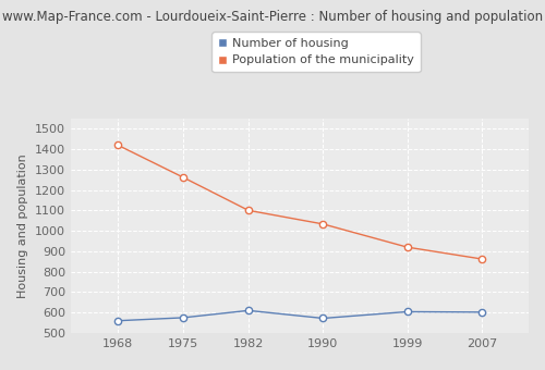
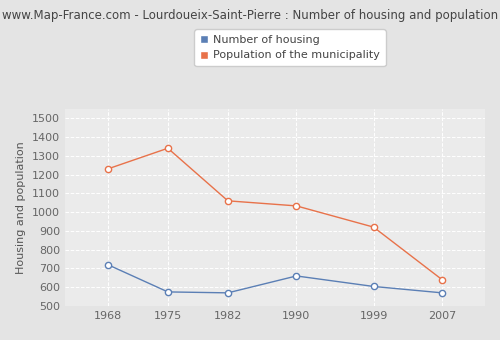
Number of housing/1968: 560 -> 720
Population of the municipality/1968: 1420 -> 1230
Population of the municipality/1975: 1260 -> 1340
Number of housing/1982: 610 -> 570
Population of the municipality/1982: 1100 -> 1060
Number of housing/1990: 570 -> 660
Number of housing/2007: 600 -> 570
Population of the municipality/2007: 860 -> 640
